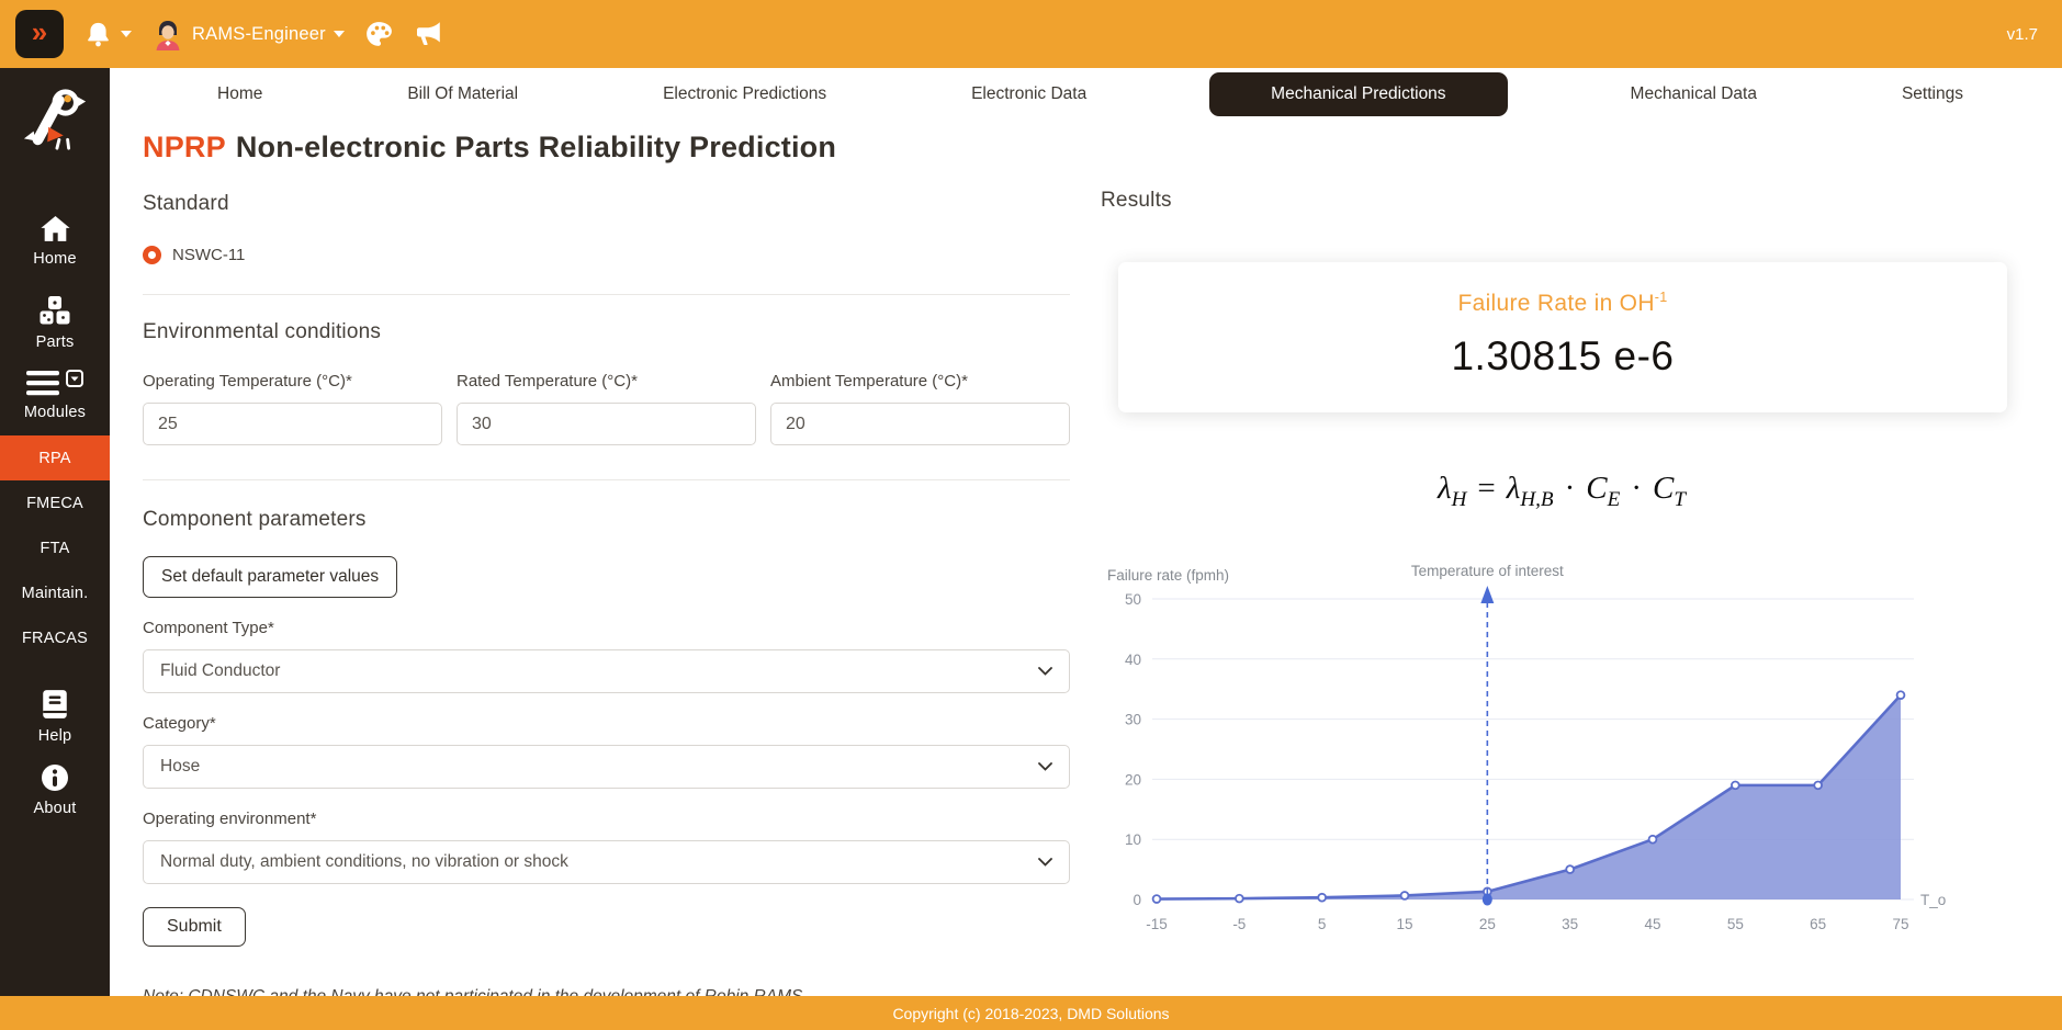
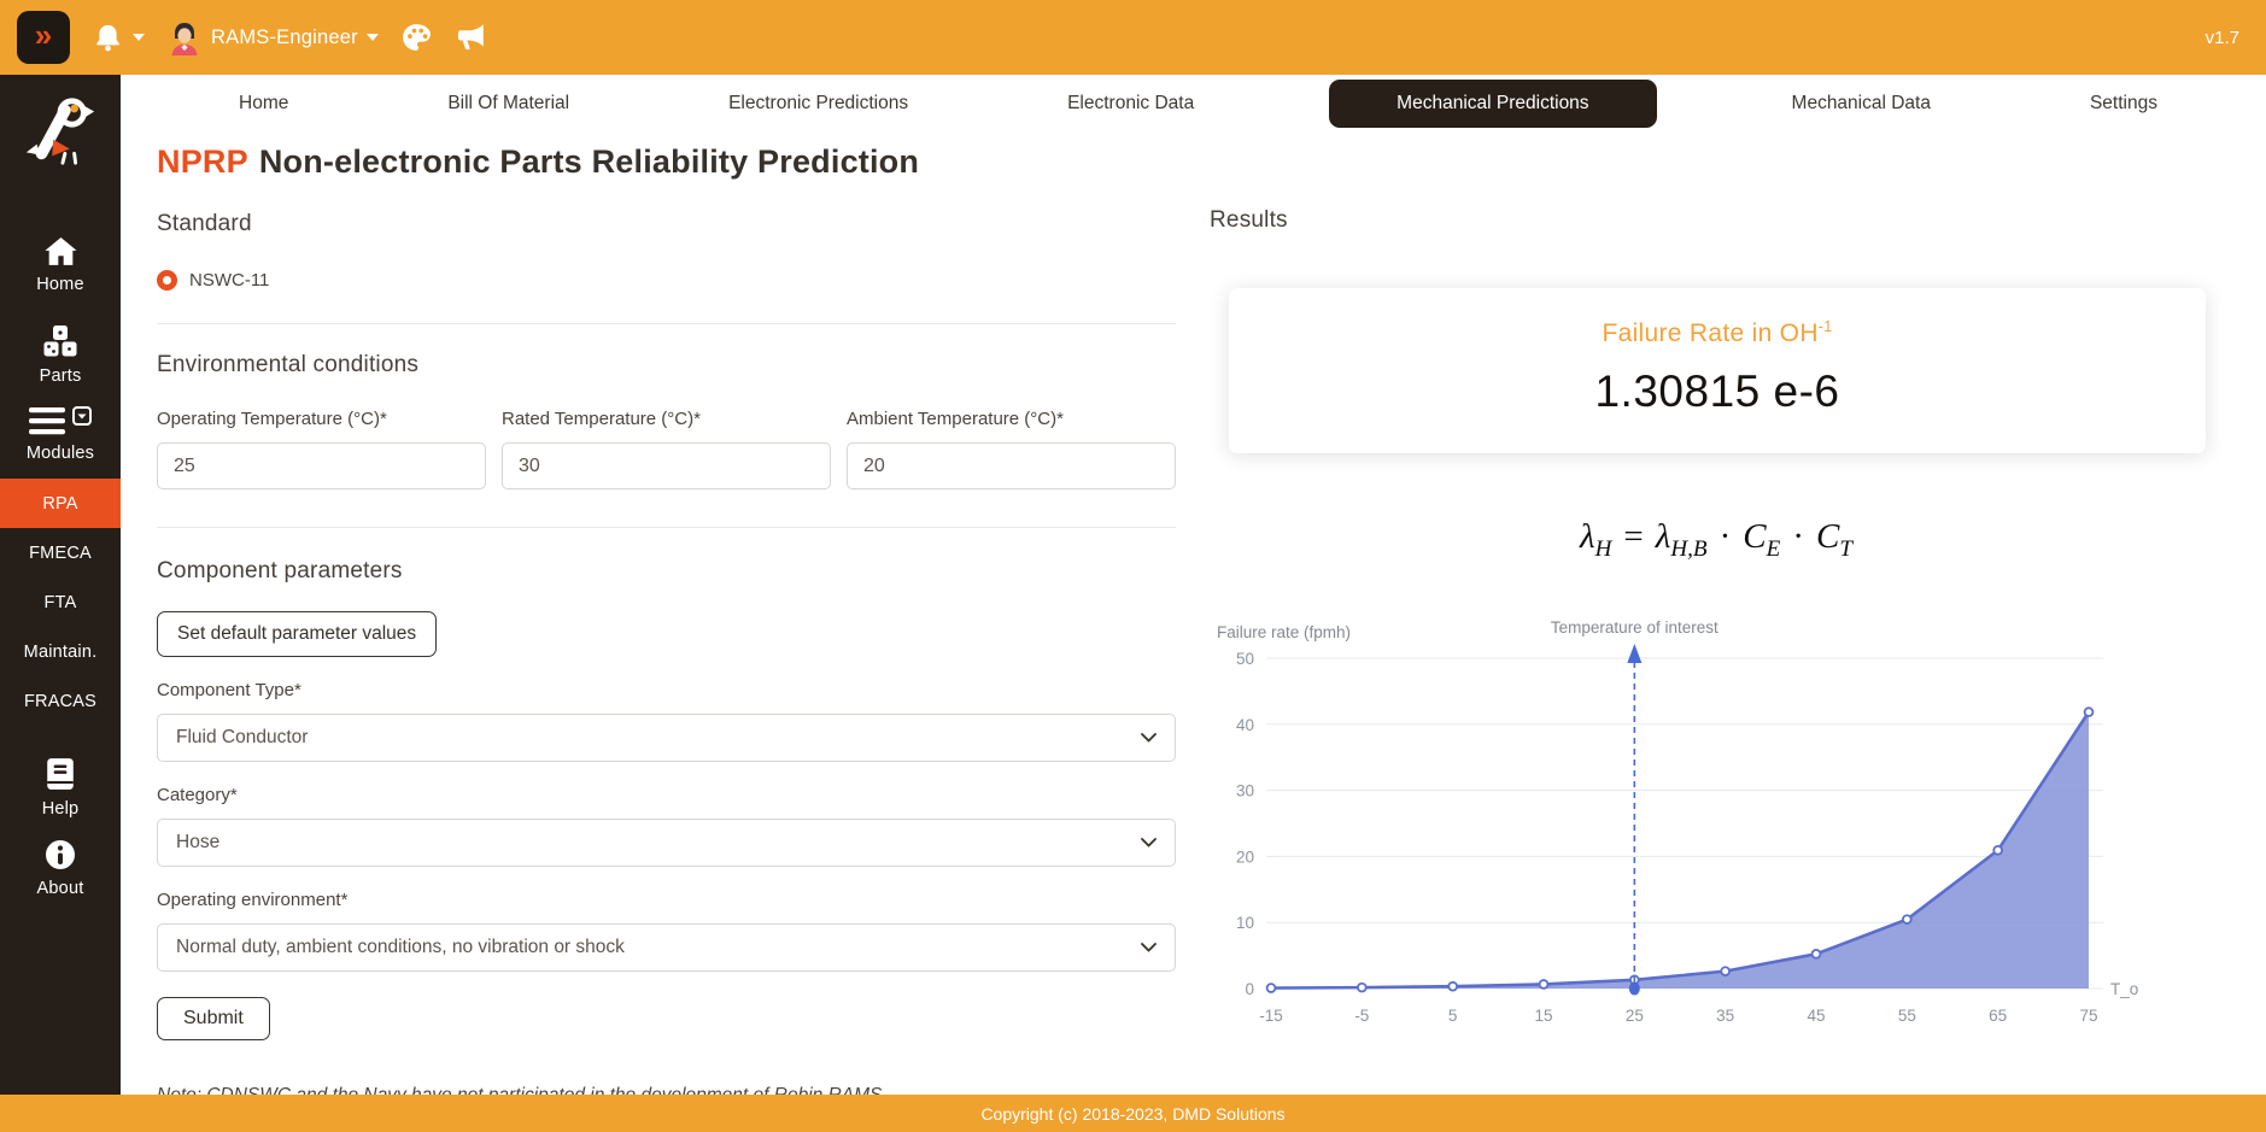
35: 5 -> 3
45: 10 -> 5
55: 19 -> 10
65: 19 -> 21
75: 34 -> 42
